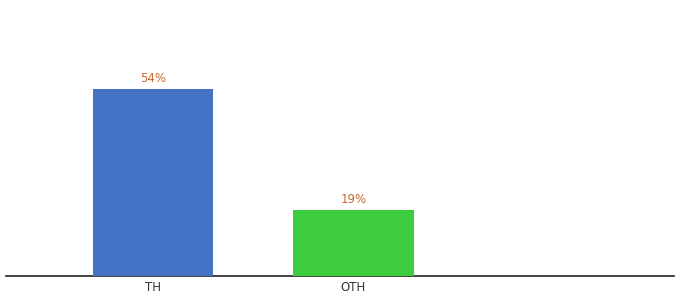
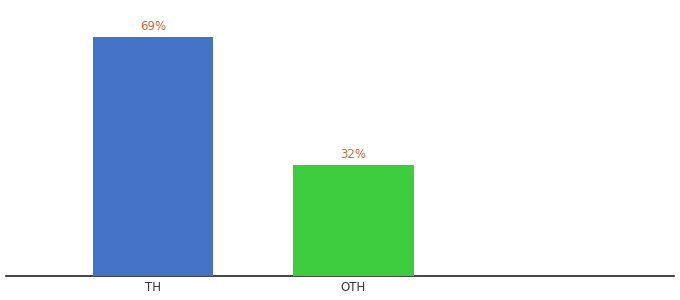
TH: 54% -> 69%
OTH: 19% -> 32%
